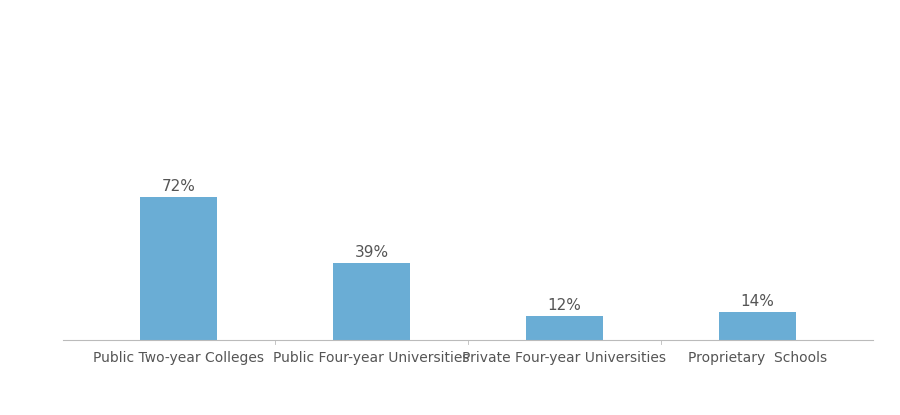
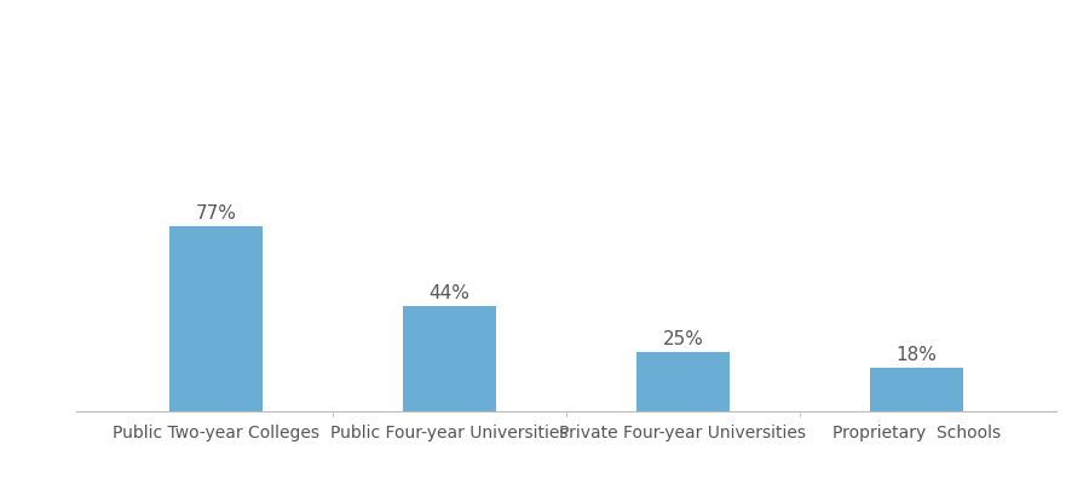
Public Two-year Colleges: 72% -> 77%
Public Four-year Universities: 39% -> 44%
Private Four-year Universities: 12% -> 25%
Proprietary Schools: 14% -> 18%
